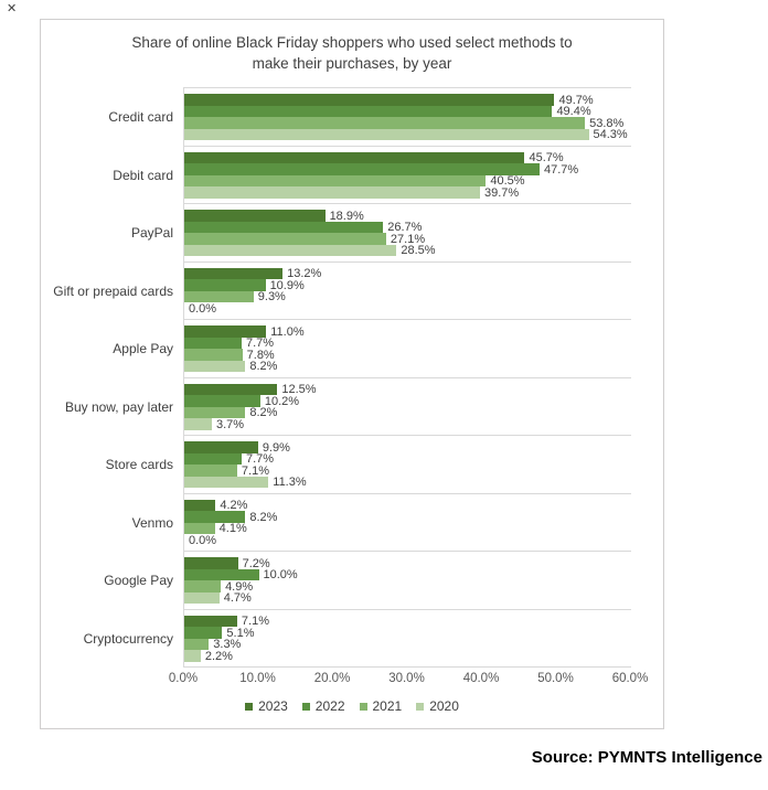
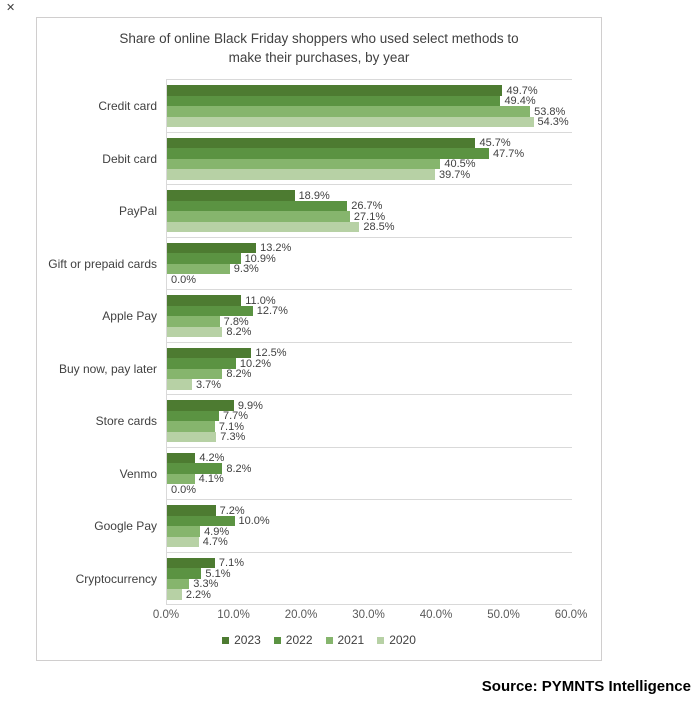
2022/Apple Pay: 7.7% -> 12.7%
2020/Store cards: 11.3% -> 7.3%
